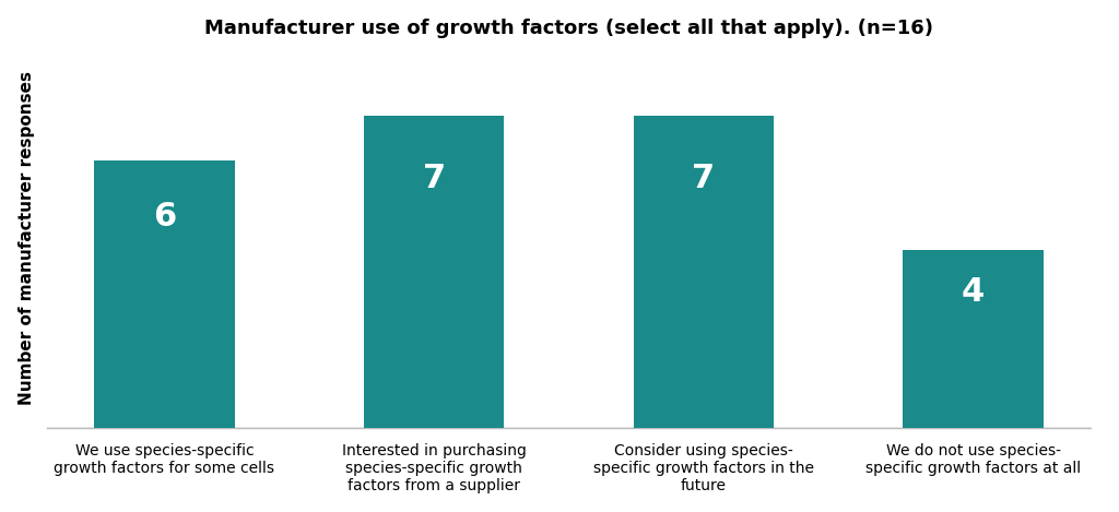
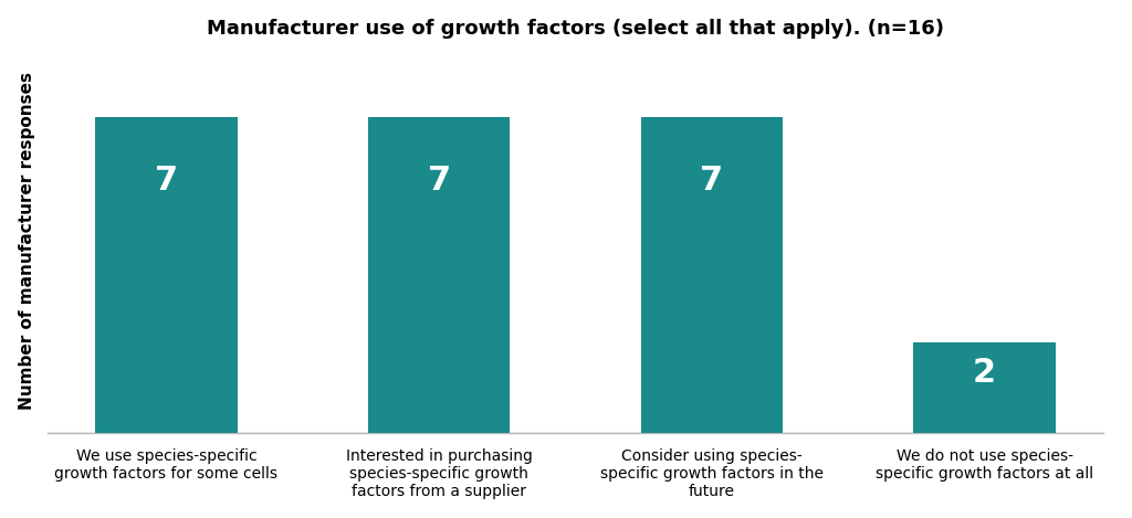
We use species-specific growth factors for some cells: 6 -> 7
We do not use species- specific growth factors at all: 4 -> 2
